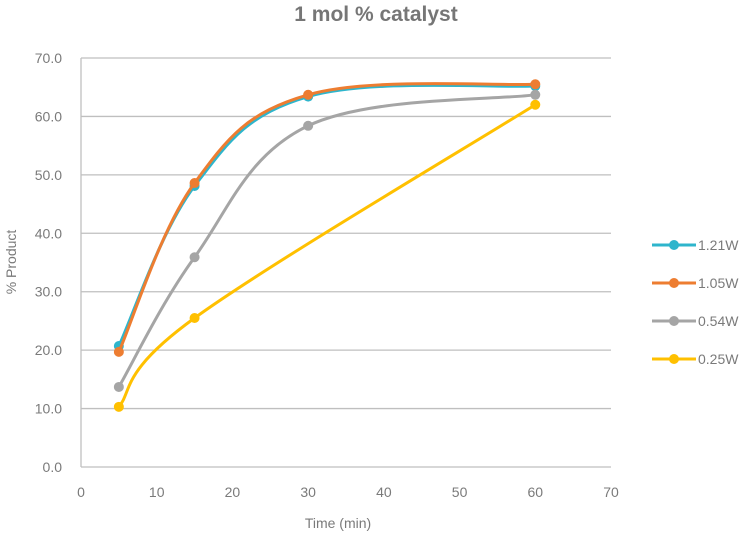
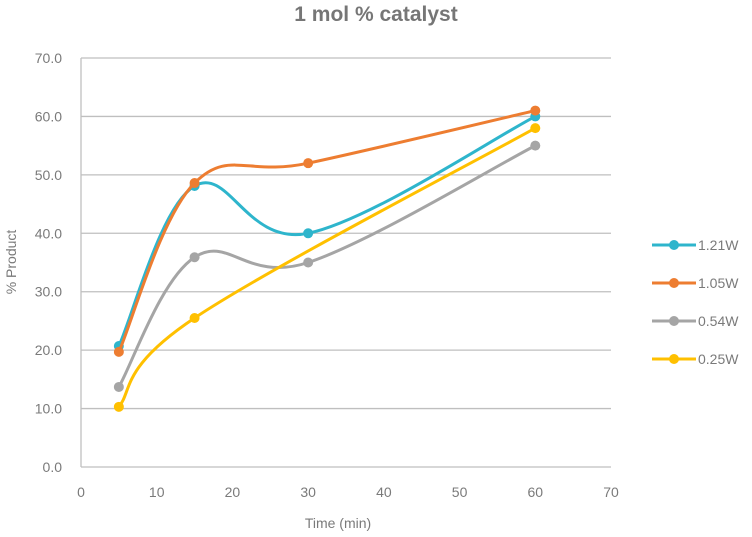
1.21W/30: 63 -> 40
1.05W/30: 64 -> 52
0.54W/30: 58 -> 35
1.21W/60: 65 -> 60
1.05W/60: 66 -> 61
0.54W/60: 64 -> 55
0.25W/60: 62 -> 58
